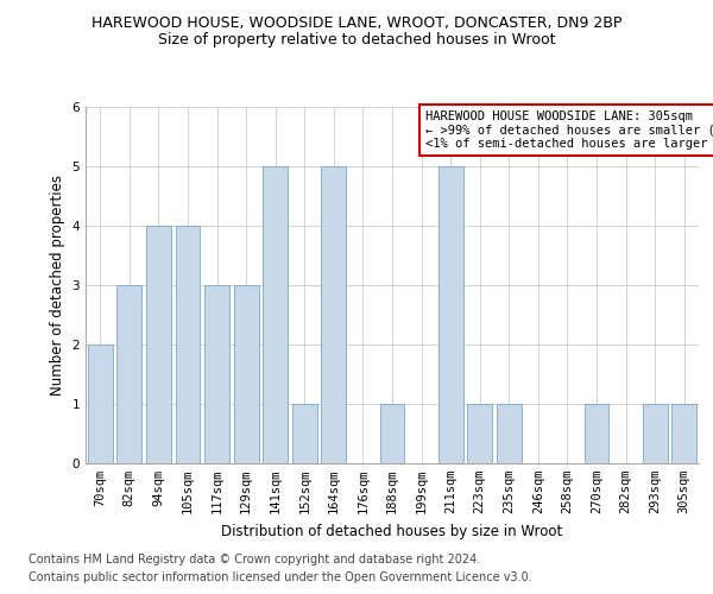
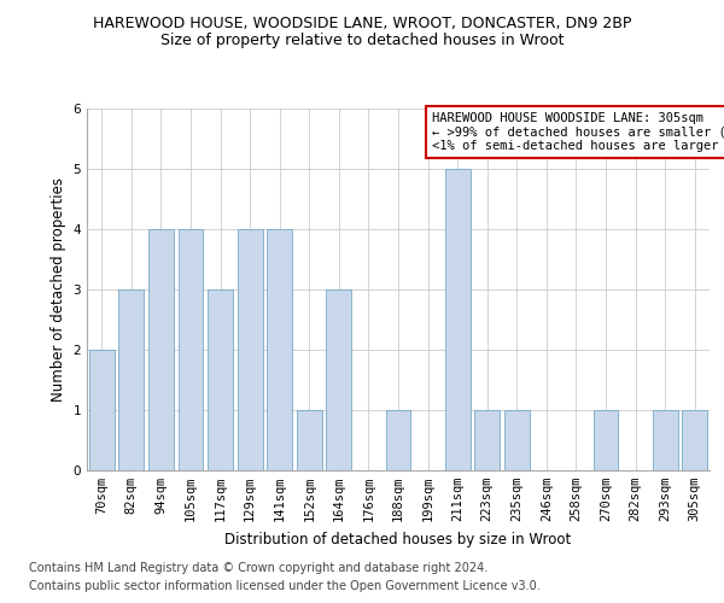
129sqm: 3 -> 4
141sqm: 5 -> 4
164sqm: 5 -> 3
